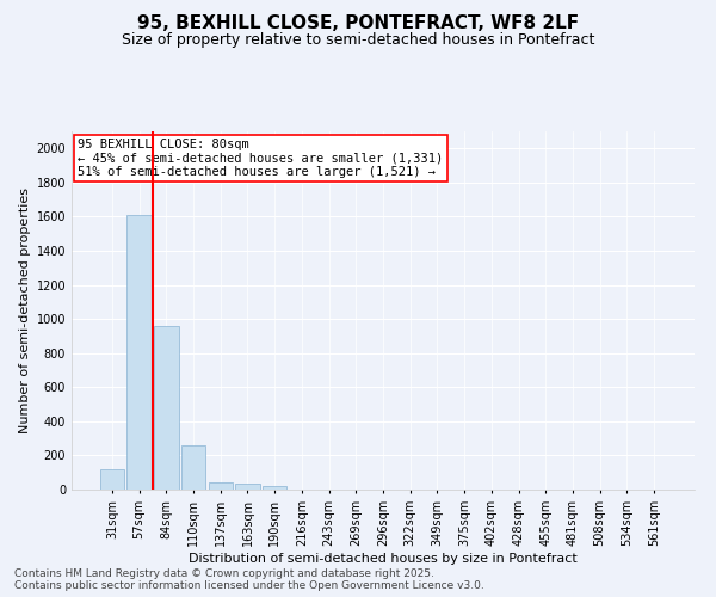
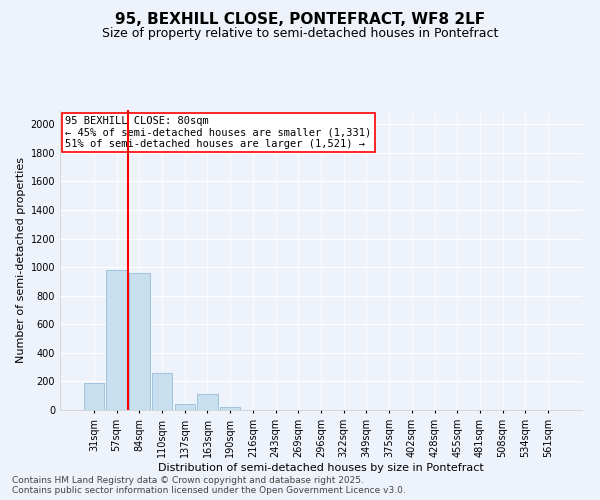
31sqm: 120 -> 190
57sqm: 1610 -> 980
163sqm: 40 -> 110
